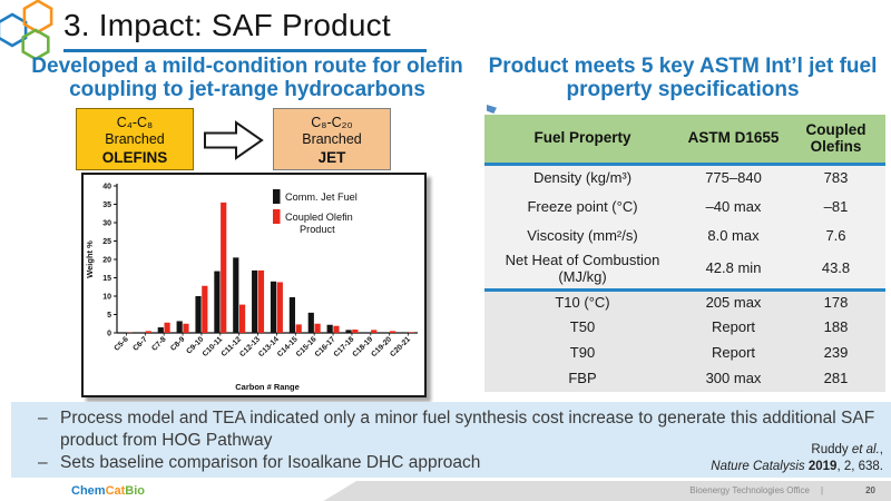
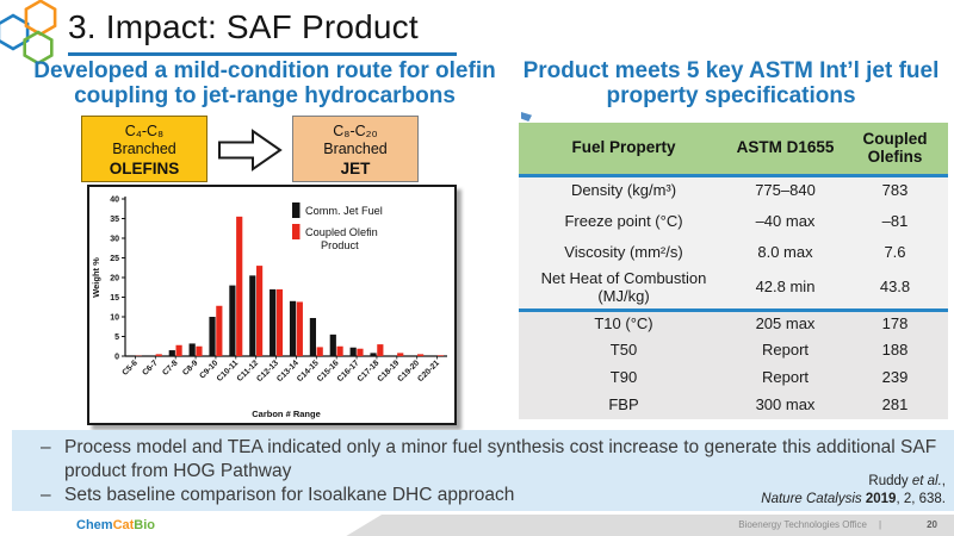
Comm. Jet Fuel/C10-11: 17 -> 18
Coupled Olefin Product/C11-12: 8 -> 23
Coupled Olefin Product/C17-18: 1 -> 3
